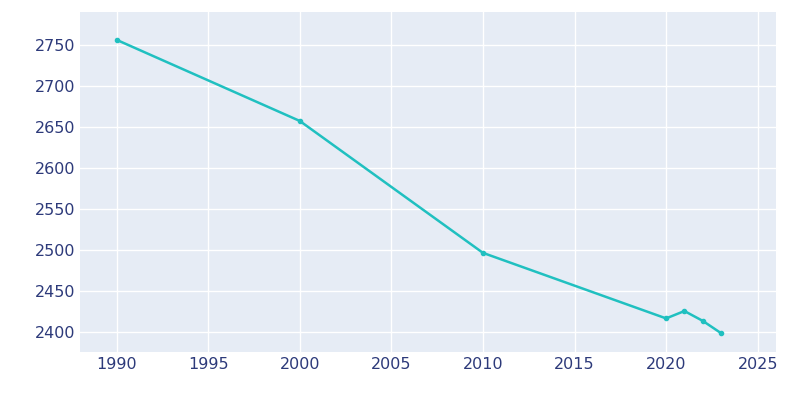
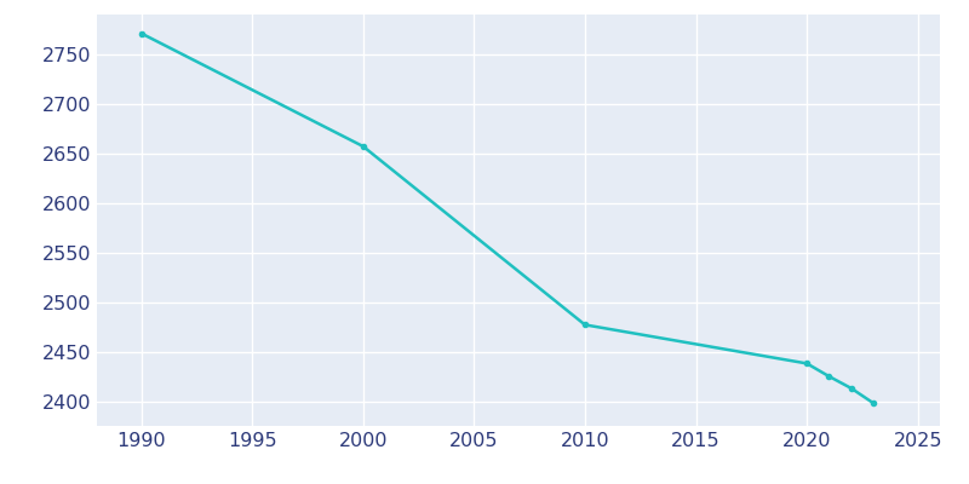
1990: 2756 -> 2771
2010: 2496 -> 2477
2020: 2416 -> 2438
